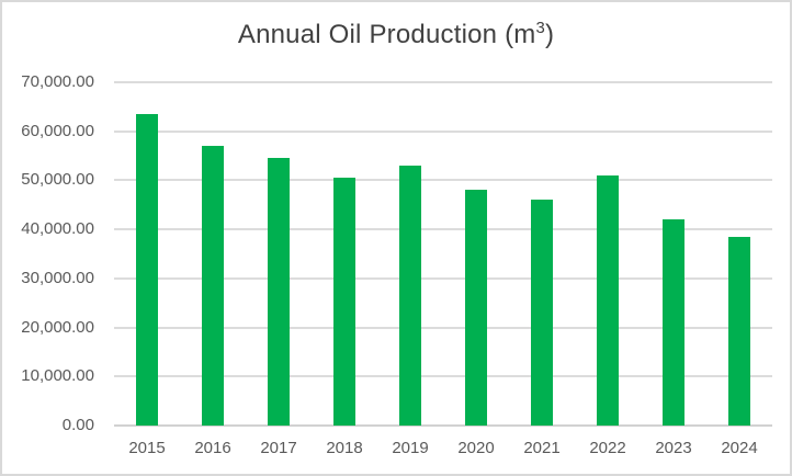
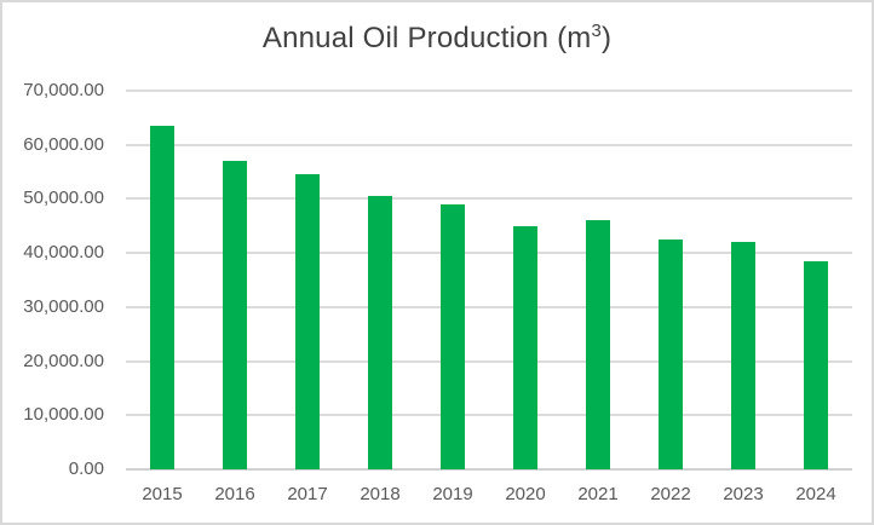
2019: 53000 -> 49000
2020: 48000 -> 45000
2022: 51000 -> 42000
